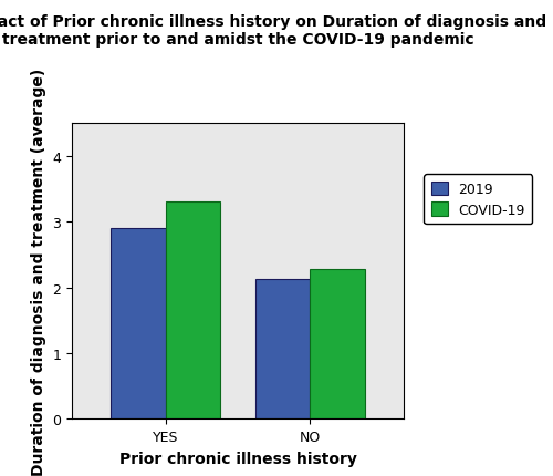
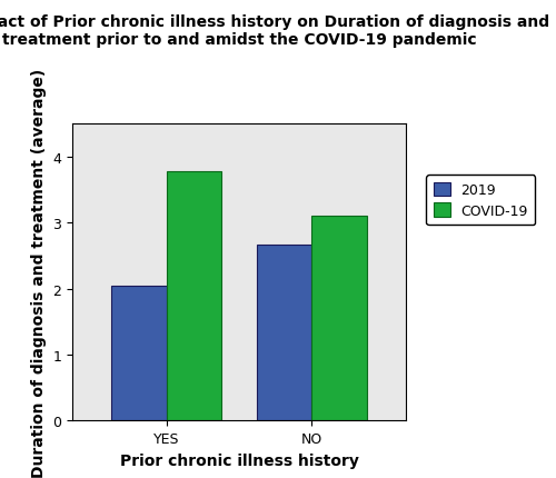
2019/YES: 2.90 -> 2.04
COVID-19/YES: 3.30 -> 3.78
2019/NO: 2.12 -> 2.66
COVID-19/NO: 2.28 -> 3.10
